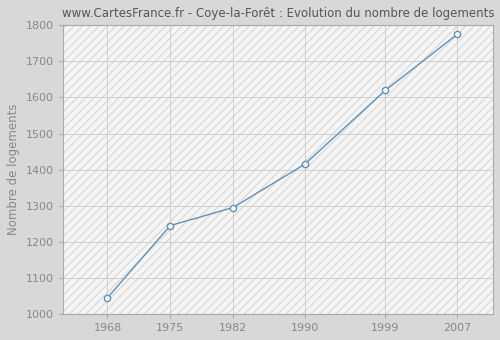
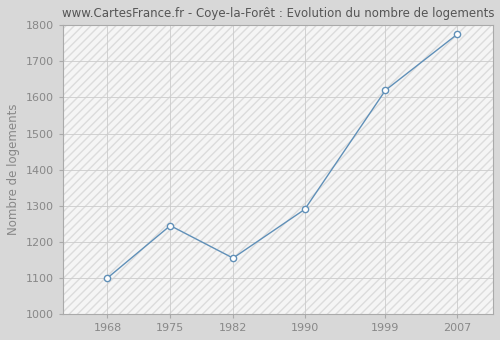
1968: 1045 -> 1100
1982: 1295 -> 1155
1990: 1415 -> 1290
